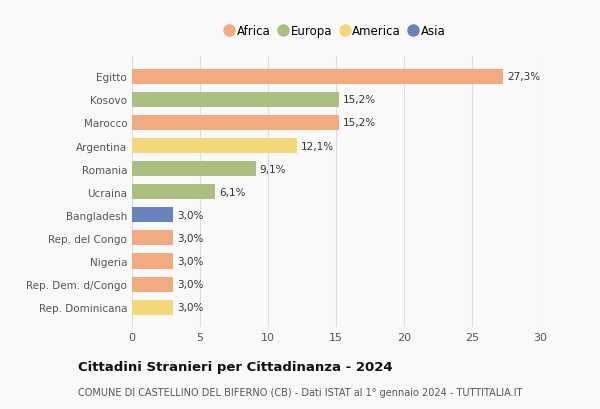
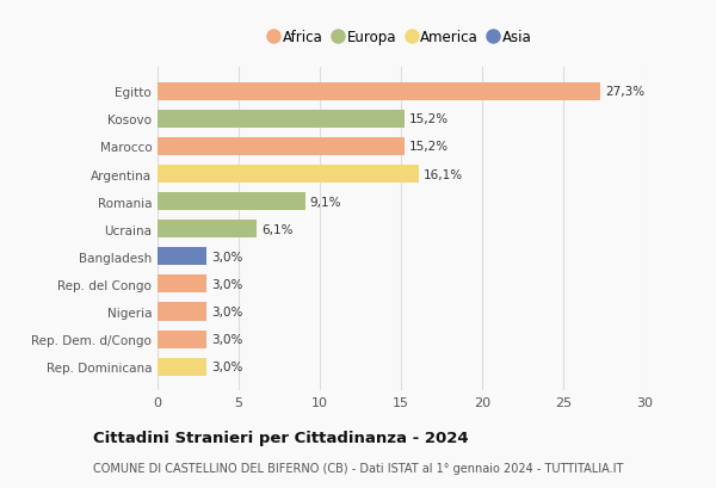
Argentina: 12,1% -> 16,1%
